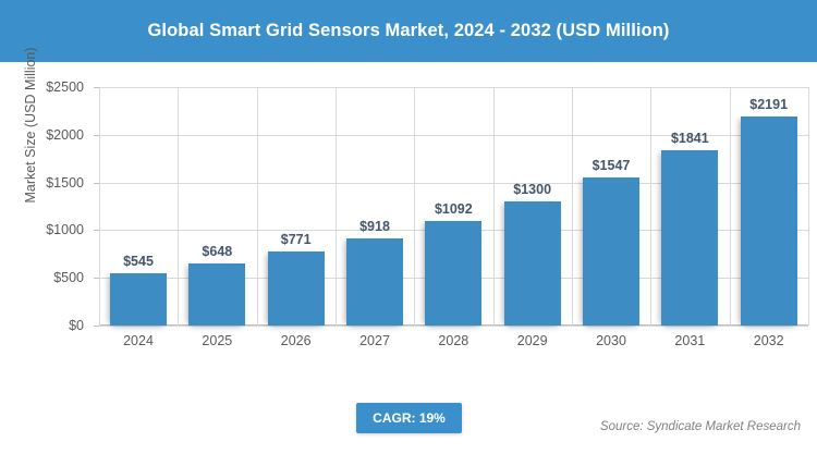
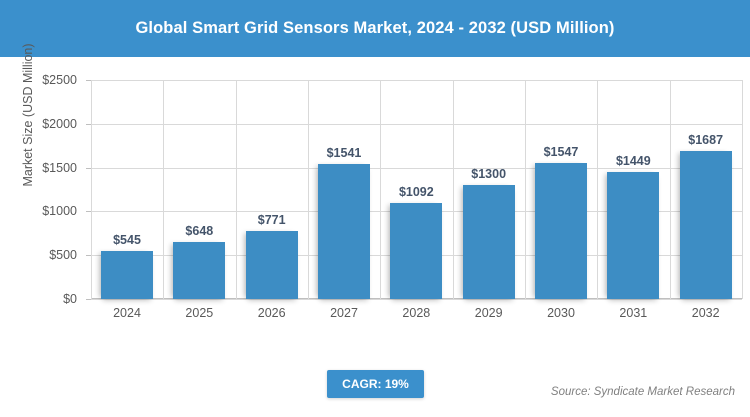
2027: $918 -> $1541
2031: $1841 -> $1449
2032: $2191 -> $1687
